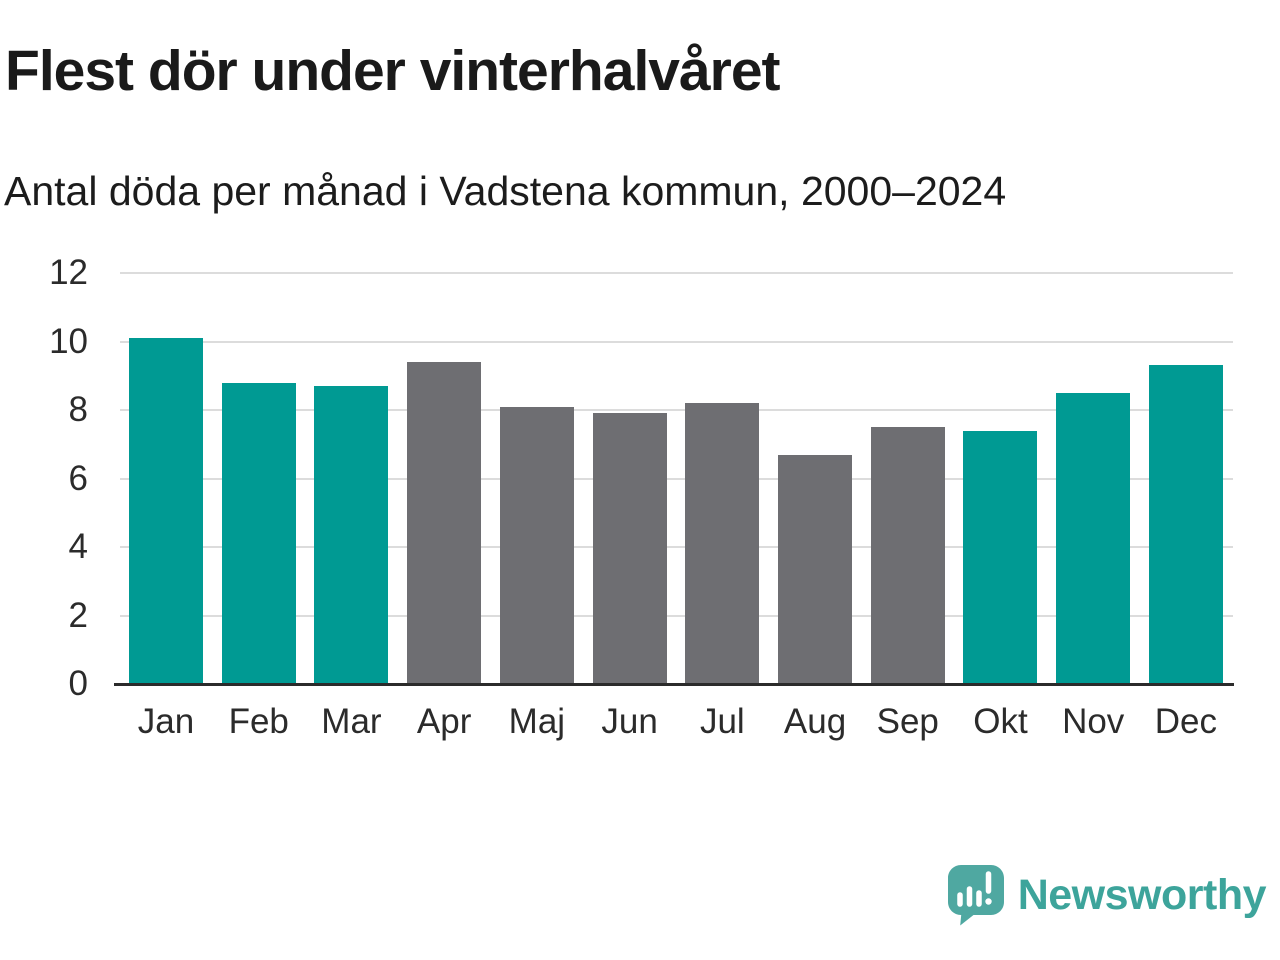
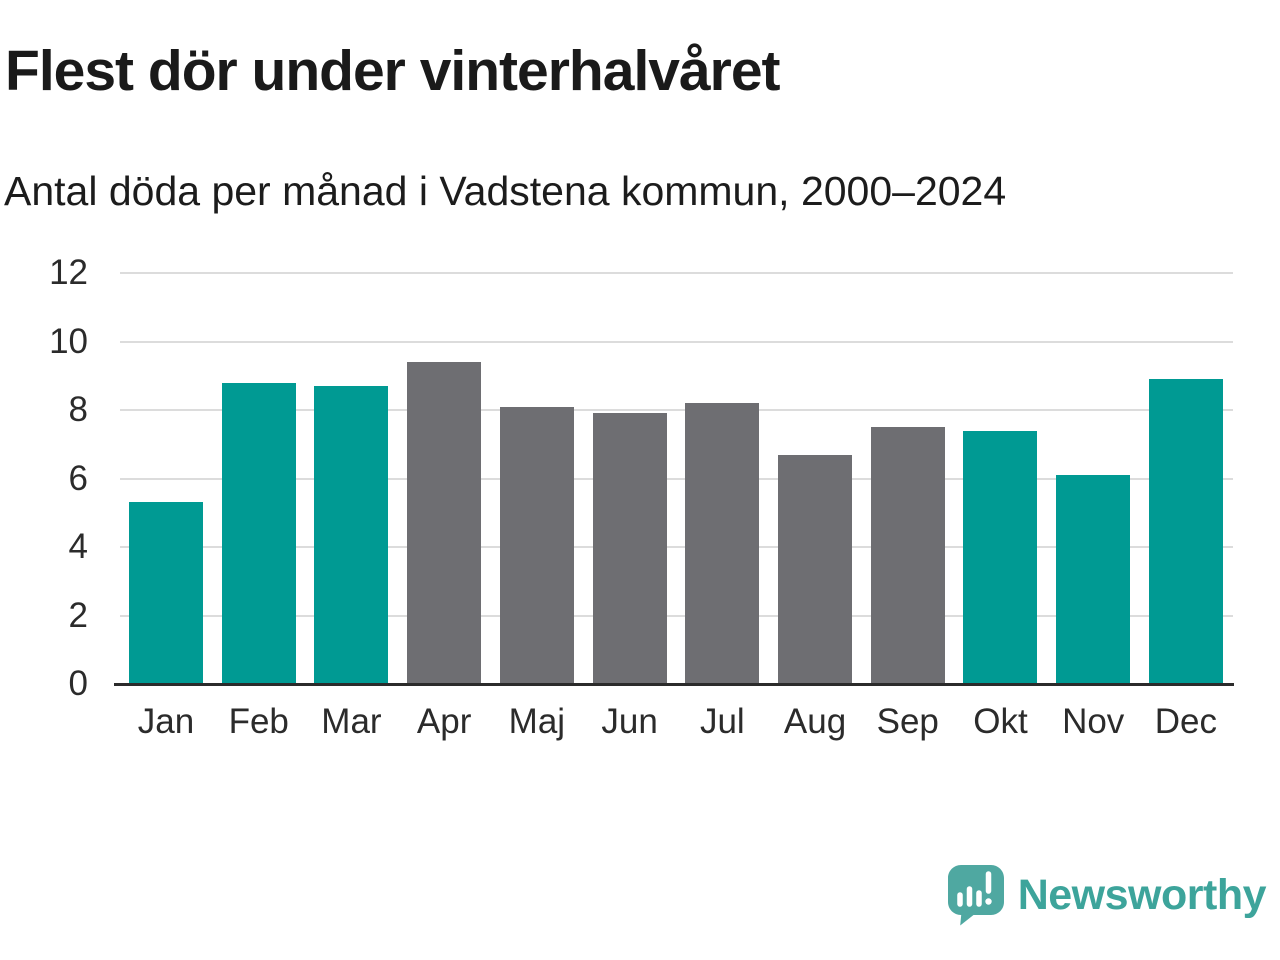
Jan: 10.1 -> 5.3
Nov: 8.5 -> 6.1
Dec: 9.3 -> 8.9
